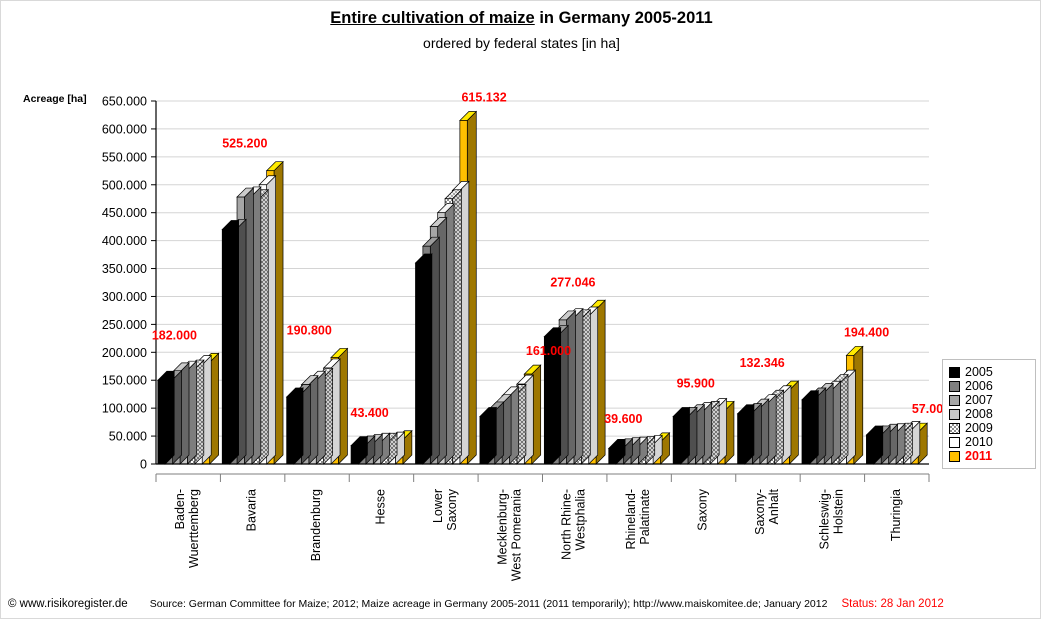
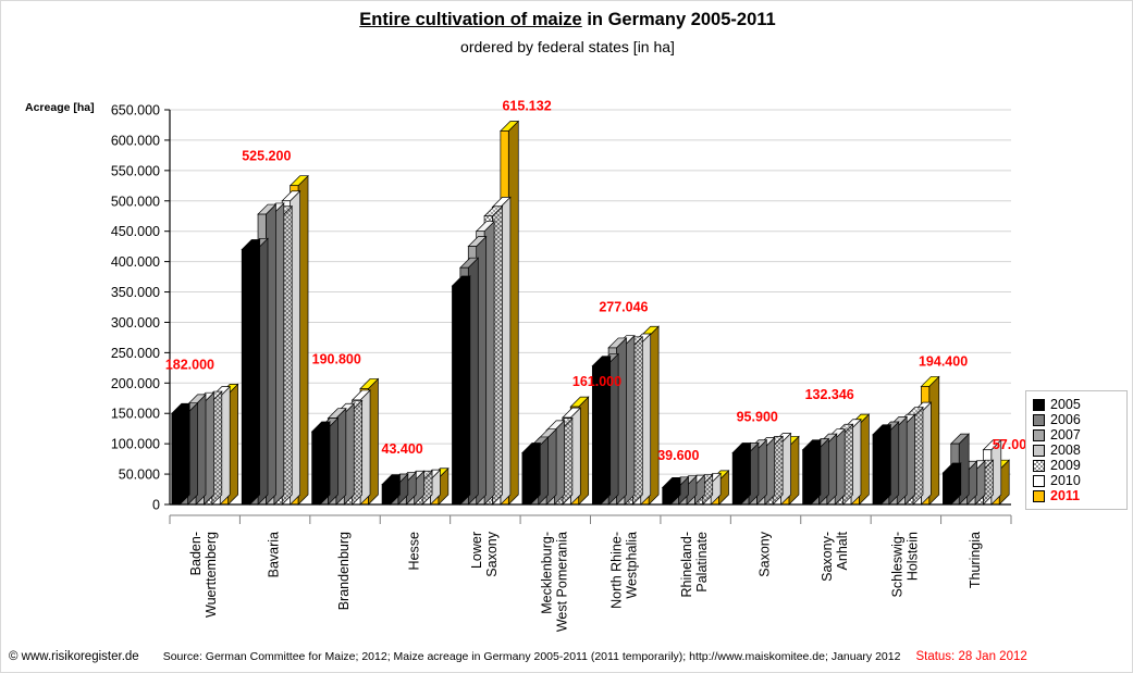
2006/Thuringia: 50000 -> 100000
2010/Thuringia: 60000 -> 90000
